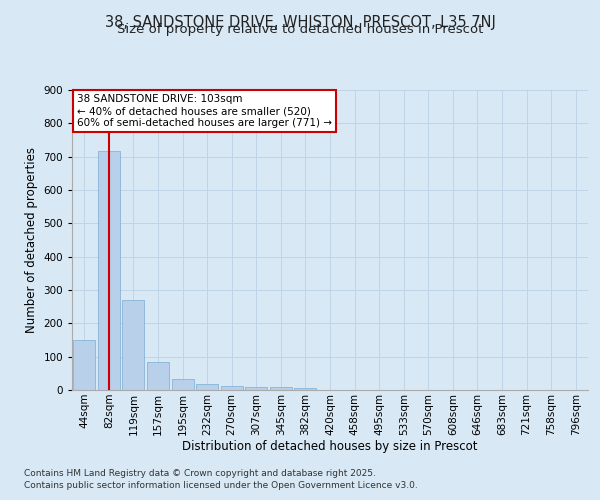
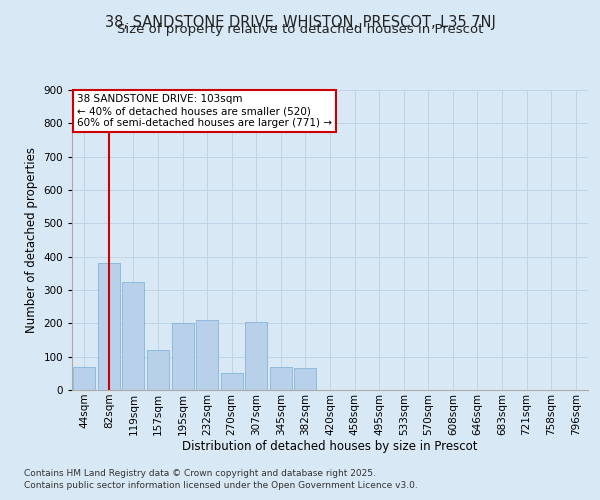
44sqm: 150 -> 70
82sqm: 718 -> 380
119sqm: 270 -> 325
157sqm: 85 -> 120
195sqm: 32 -> 200
232sqm: 18 -> 210
270sqm: 12 -> 50
307sqm: 10 -> 205
345sqm: 8 -> 70
382sqm: 6 -> 65
